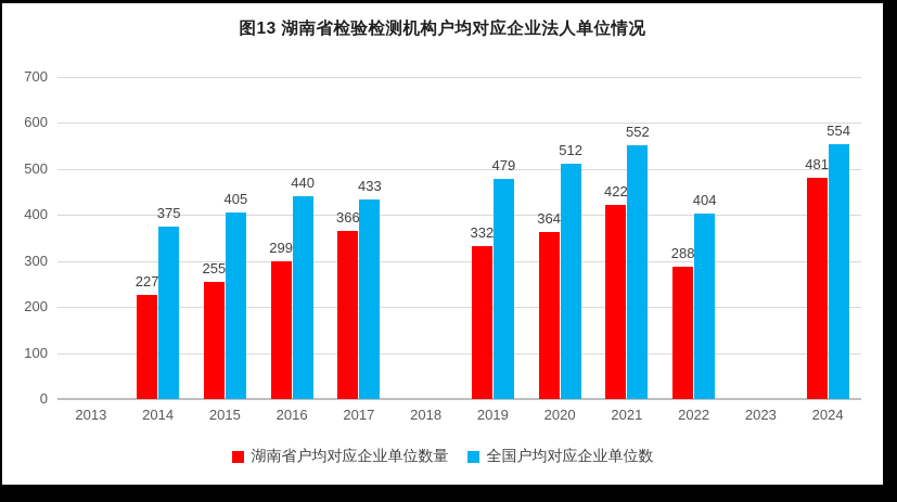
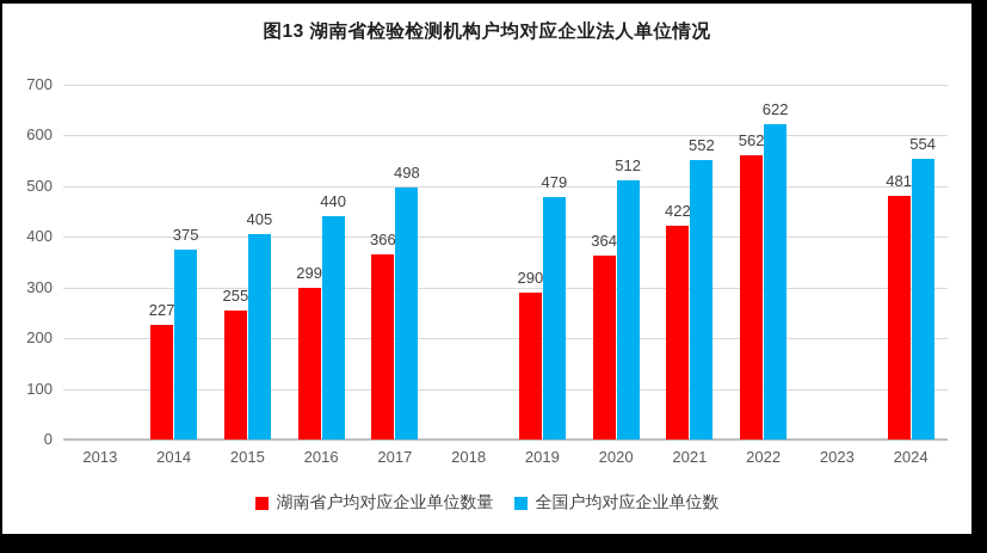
全国户均对应企业单位数/2017: 433 -> 498
湖南省户均对应企业单位数量/2019: 332 -> 290
湖南省户均对应企业单位数量/2022: 288 -> 562
全国户均对应企业单位数/2022: 404 -> 622
